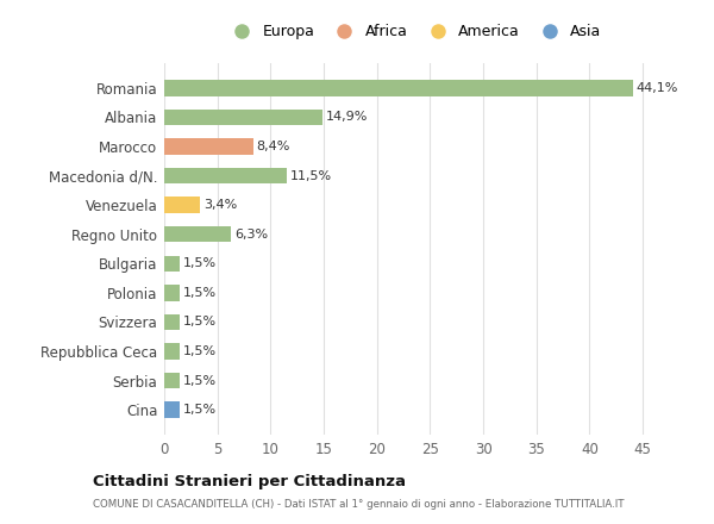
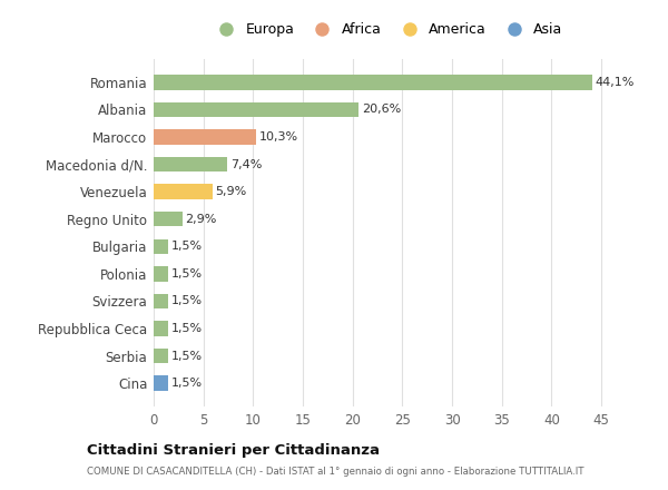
Albania: 14,9% -> 20,6%
Marocco: 8,4% -> 10,3%
Macedonia d/N.: 11,5% -> 7,4%
Venezuela: 3,4% -> 5,9%
Regno Unito: 6,3% -> 2,9%
